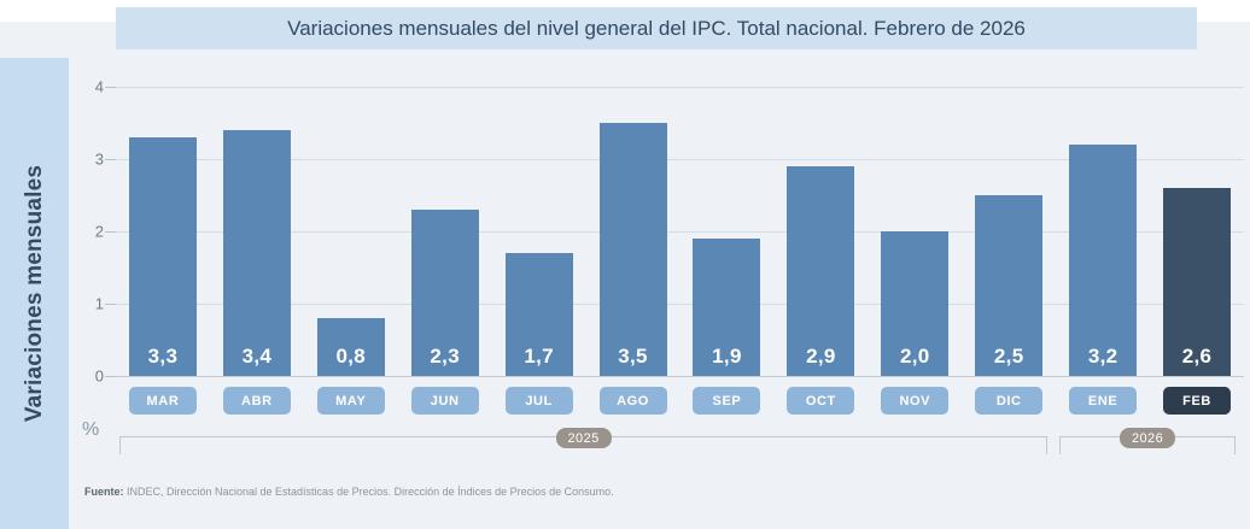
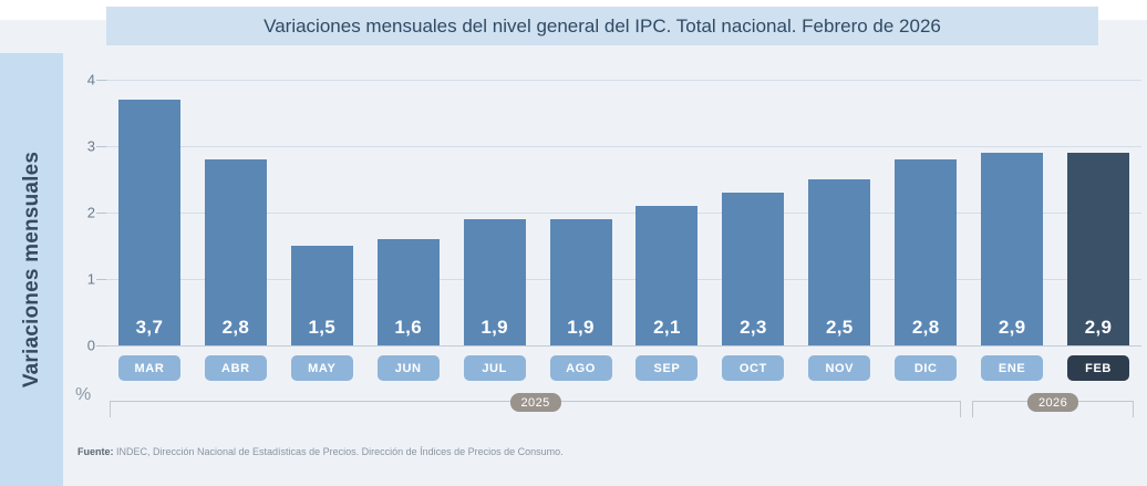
MAR: 3,3 -> 3,7
ABR: 3,4 -> 2,8
MAY: 0,8 -> 1,5
JUN: 2,3 -> 1,6
JUL: 1,7 -> 1,9
AGO: 3,5 -> 1,9
SEP: 1,9 -> 2,1
OCT: 2,9 -> 2,3
NOV: 2,0 -> 2,5
DIC: 2,5 -> 2,8
ENE: 3,2 -> 2,9
FEB: 2,6 -> 2,9
